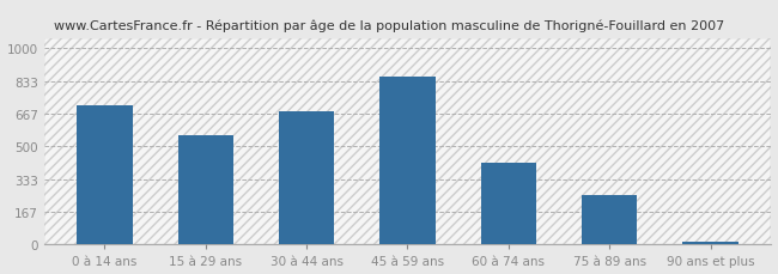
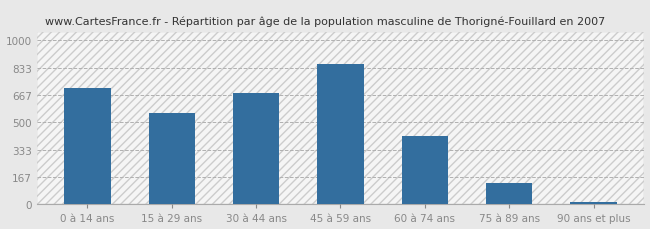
75 à 89 ans: 250 -> 130
